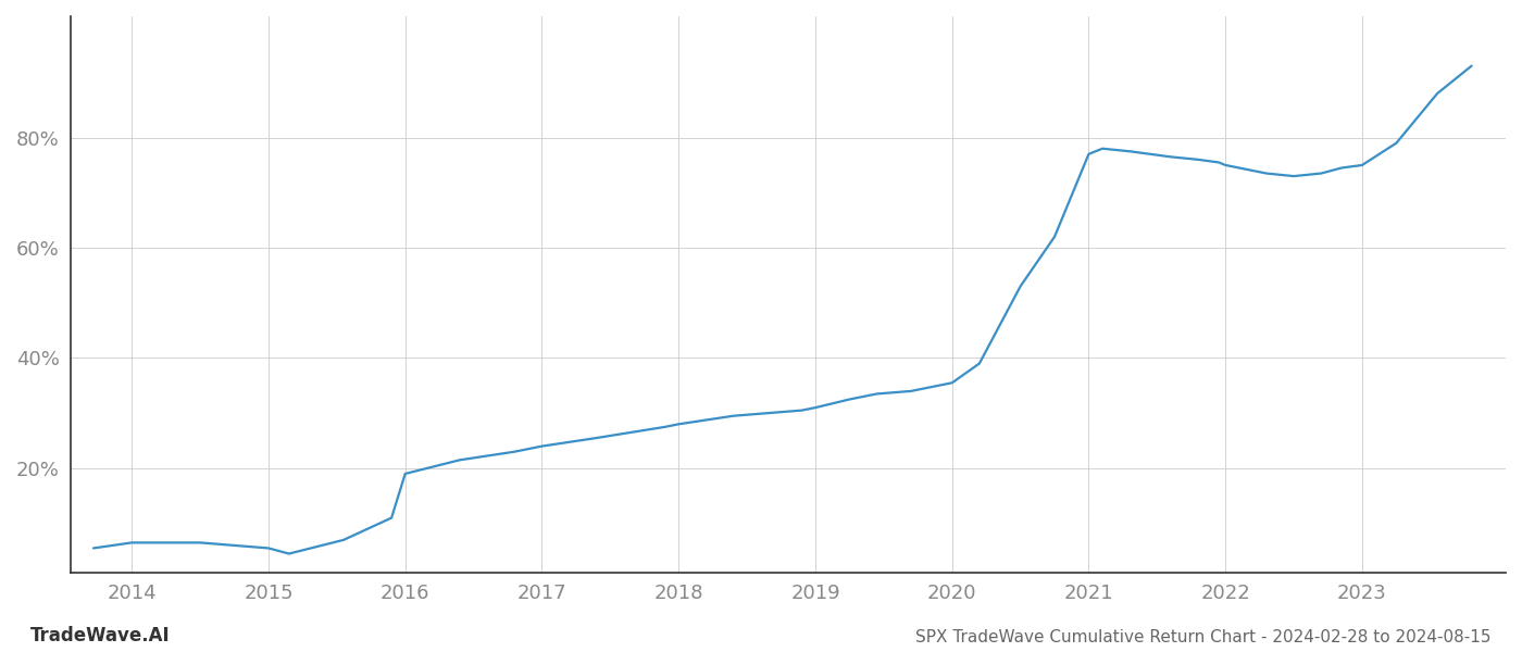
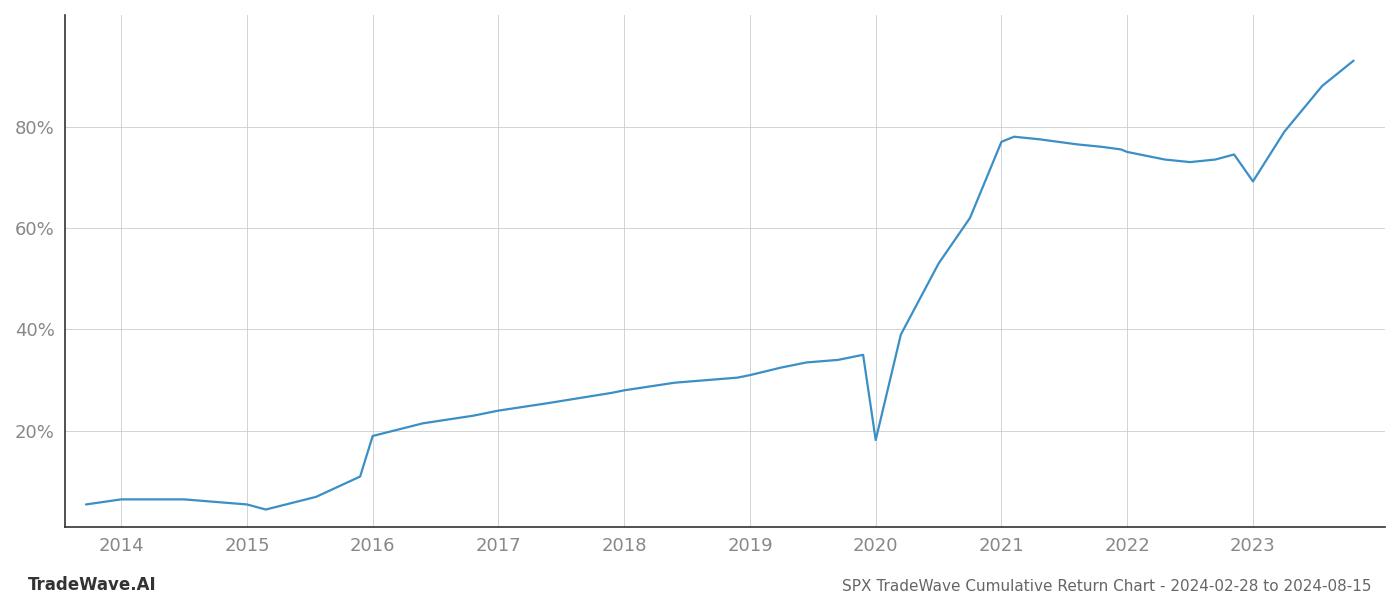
2020: 35.5% -> 18.2%
2023: 75.0% -> 69.2%
